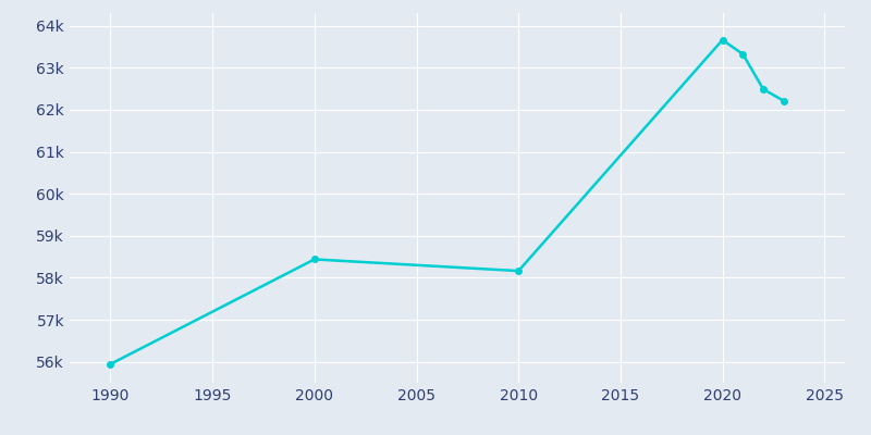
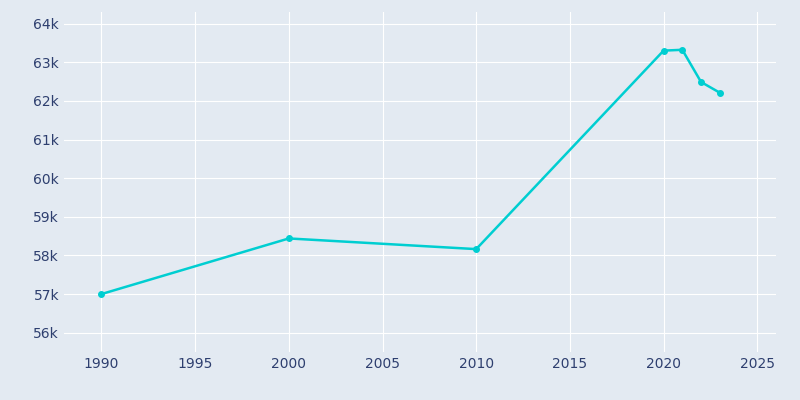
1990: 55.94k -> 57.00k
2020: 63.66k -> 63.30k
